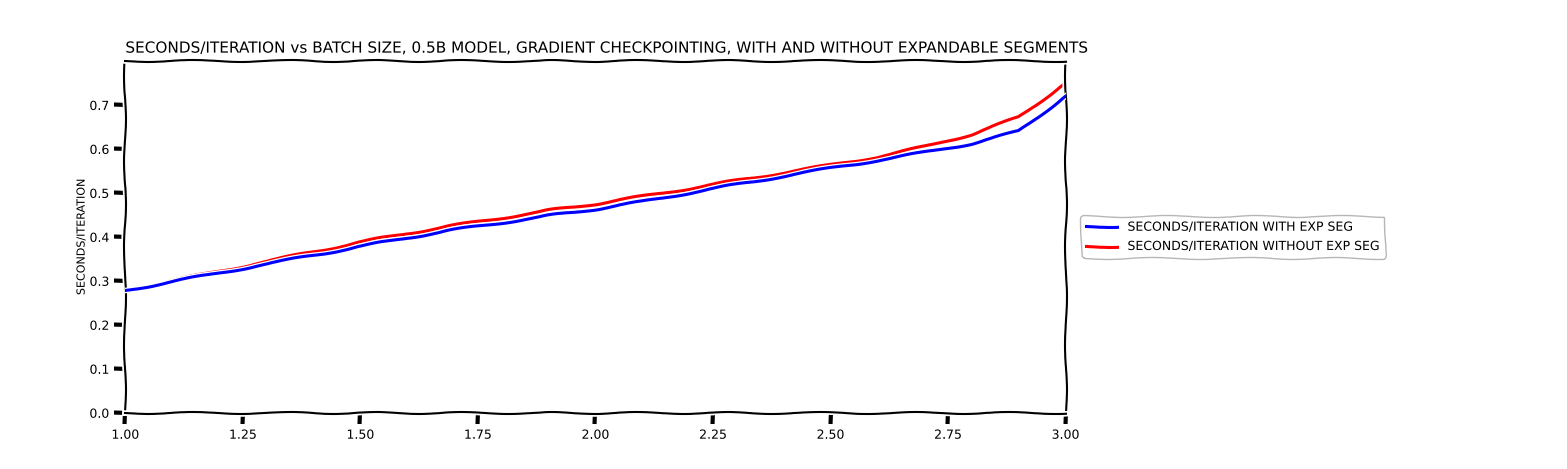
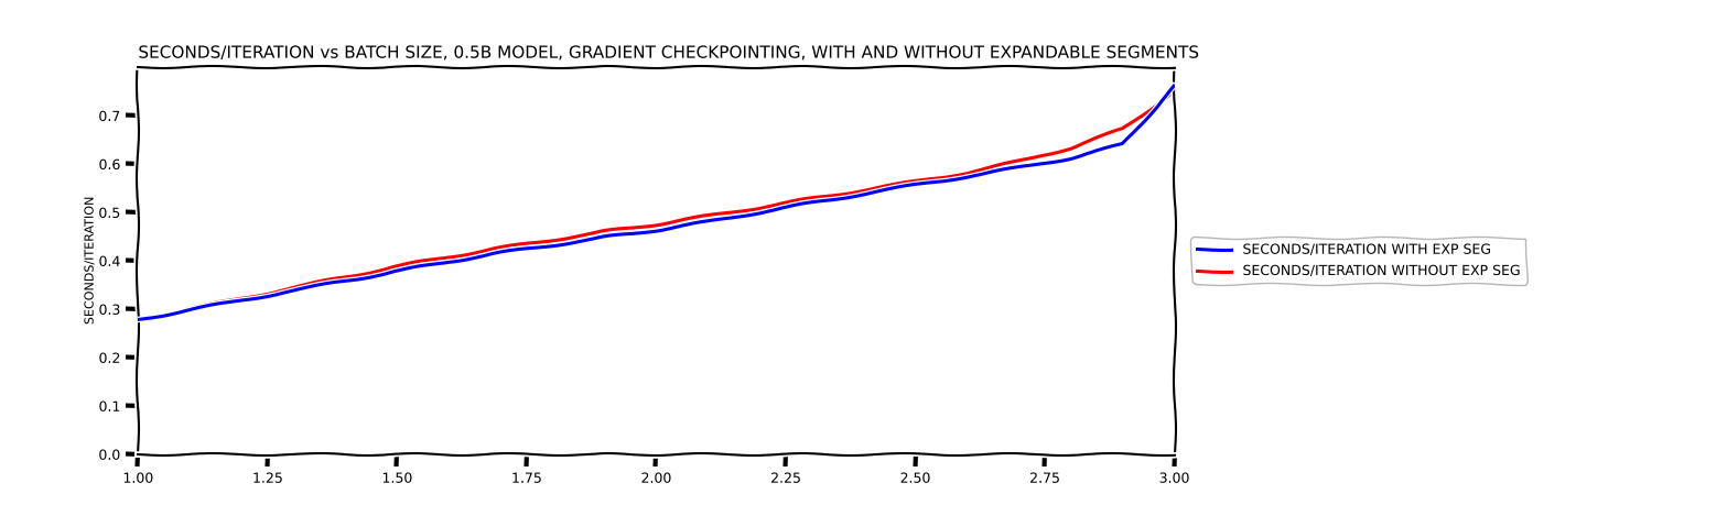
SECONDS/ITERATION WITH EXP SEG/3.00: 0.720 -> 0.760
